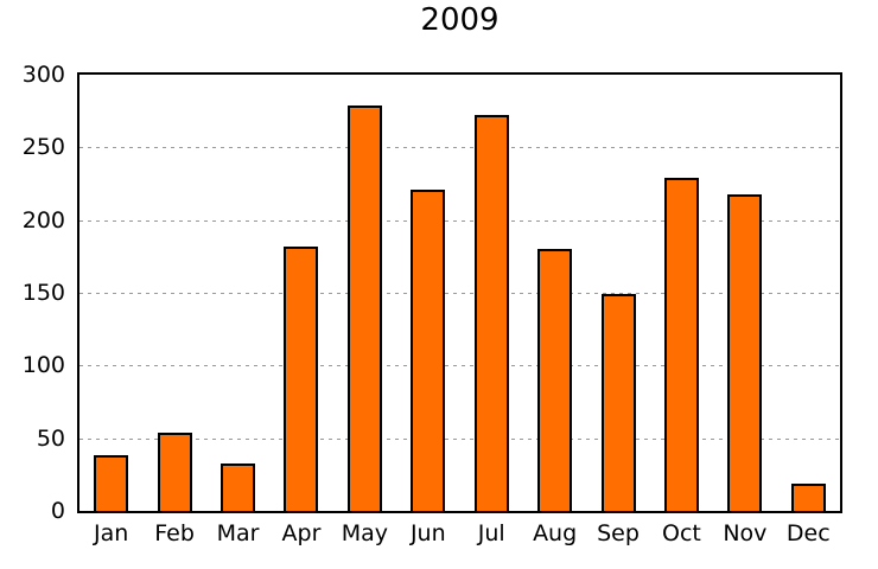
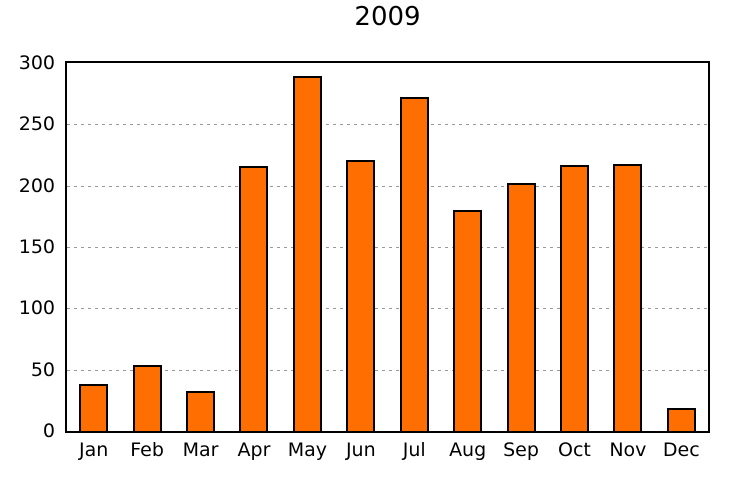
Apr: 182 -> 216
May: 279 -> 289
Sep: 149 -> 202
Oct: 229 -> 217
